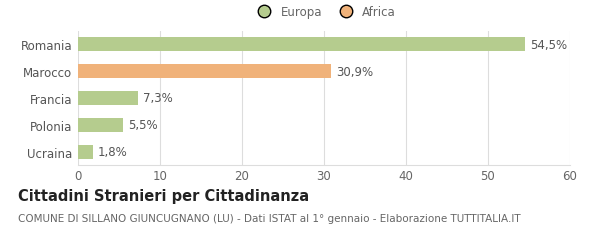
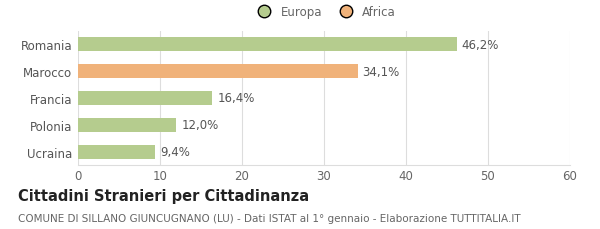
Romania: 54,5% -> 46,2%
Marocco: 30,9% -> 34,1%
Francia: 7,3% -> 16,4%
Polonia: 5,5% -> 12,0%
Ucraina: 1,8% -> 9,4%
